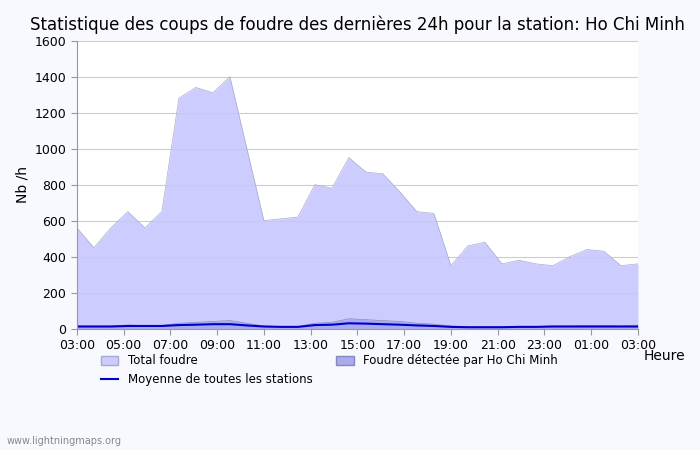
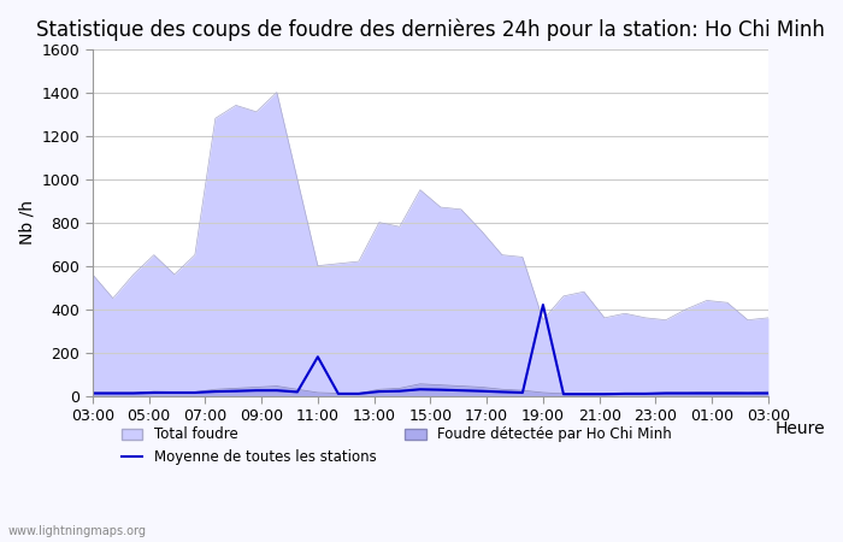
Moyenne de toutes les stations/11:00: 10 -> 180
Moyenne de toutes les stations/19:00: 10 -> 420
